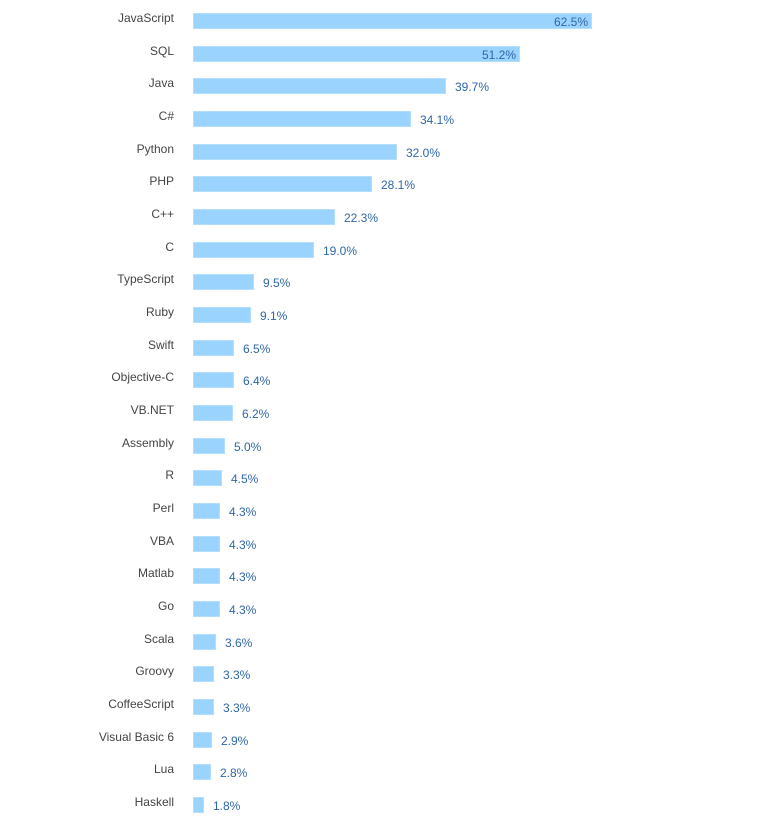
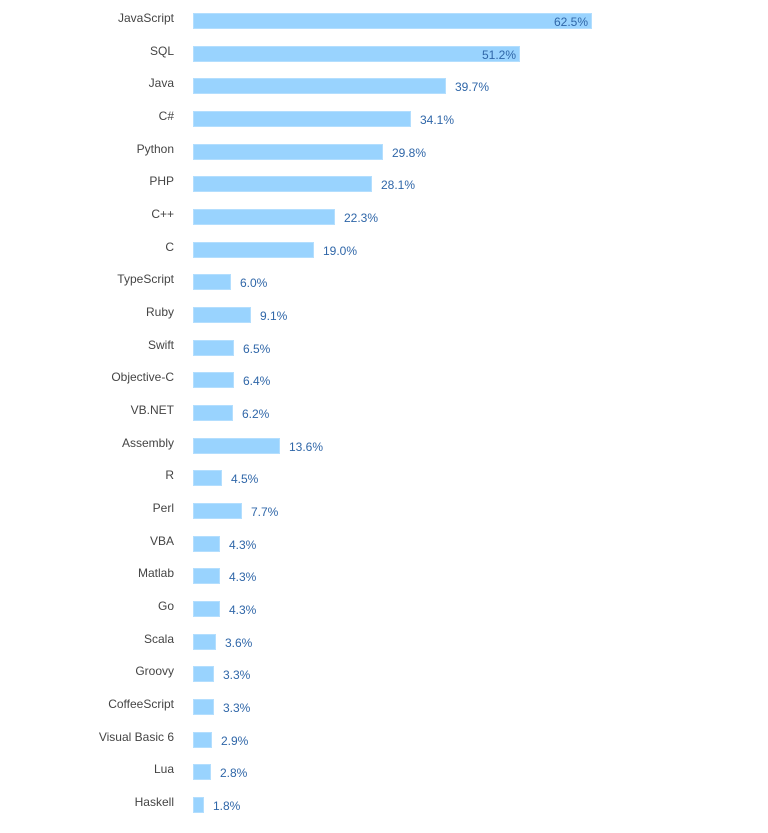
Python: 32.0% -> 29.8%
TypeScript: 9.5% -> 6.0%
Assembly: 5.0% -> 13.6%
Perl: 4.3% -> 7.7%
